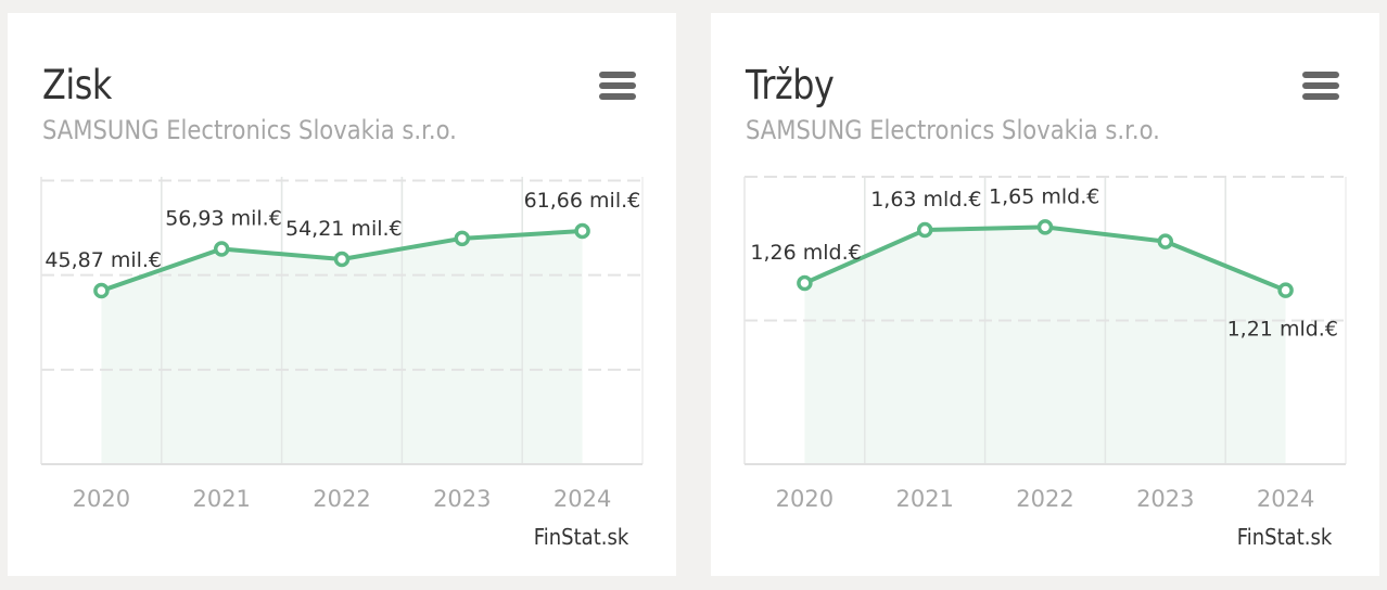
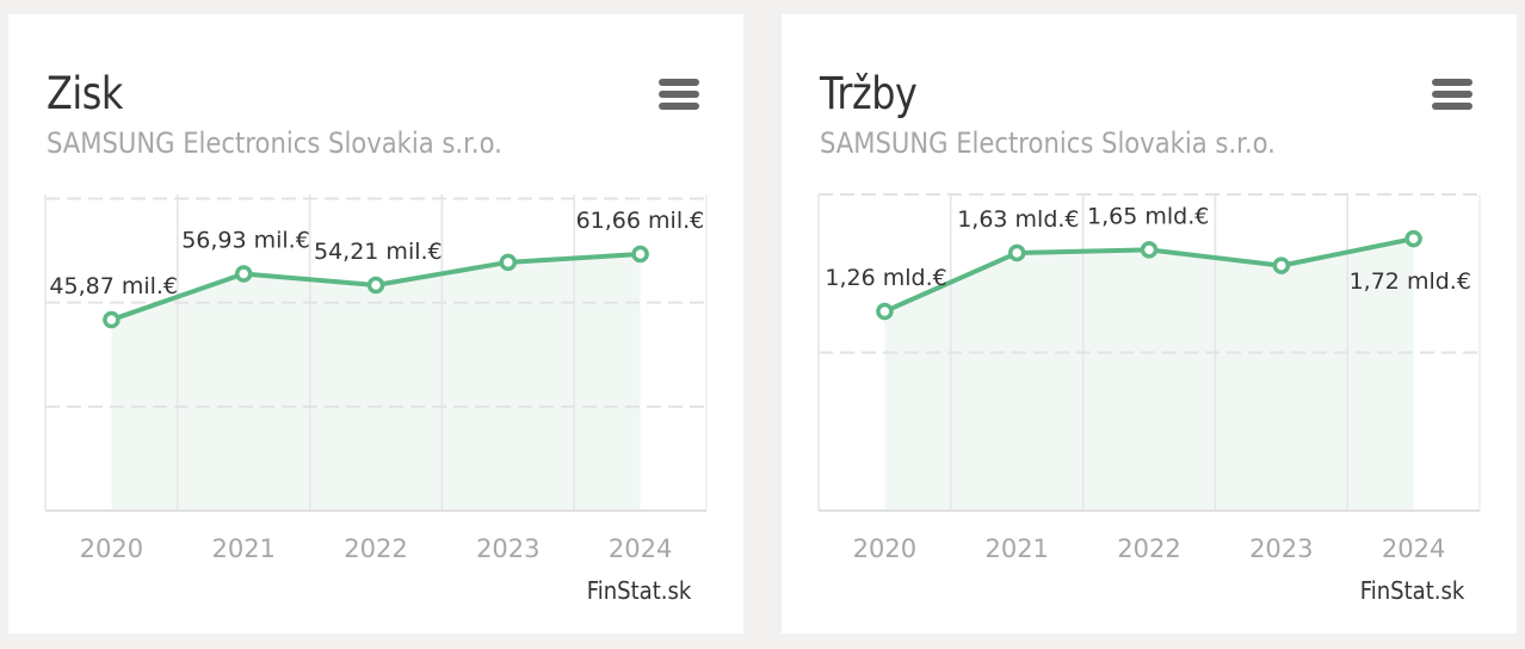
Tržby/2024: 1,21 -> 1,72
